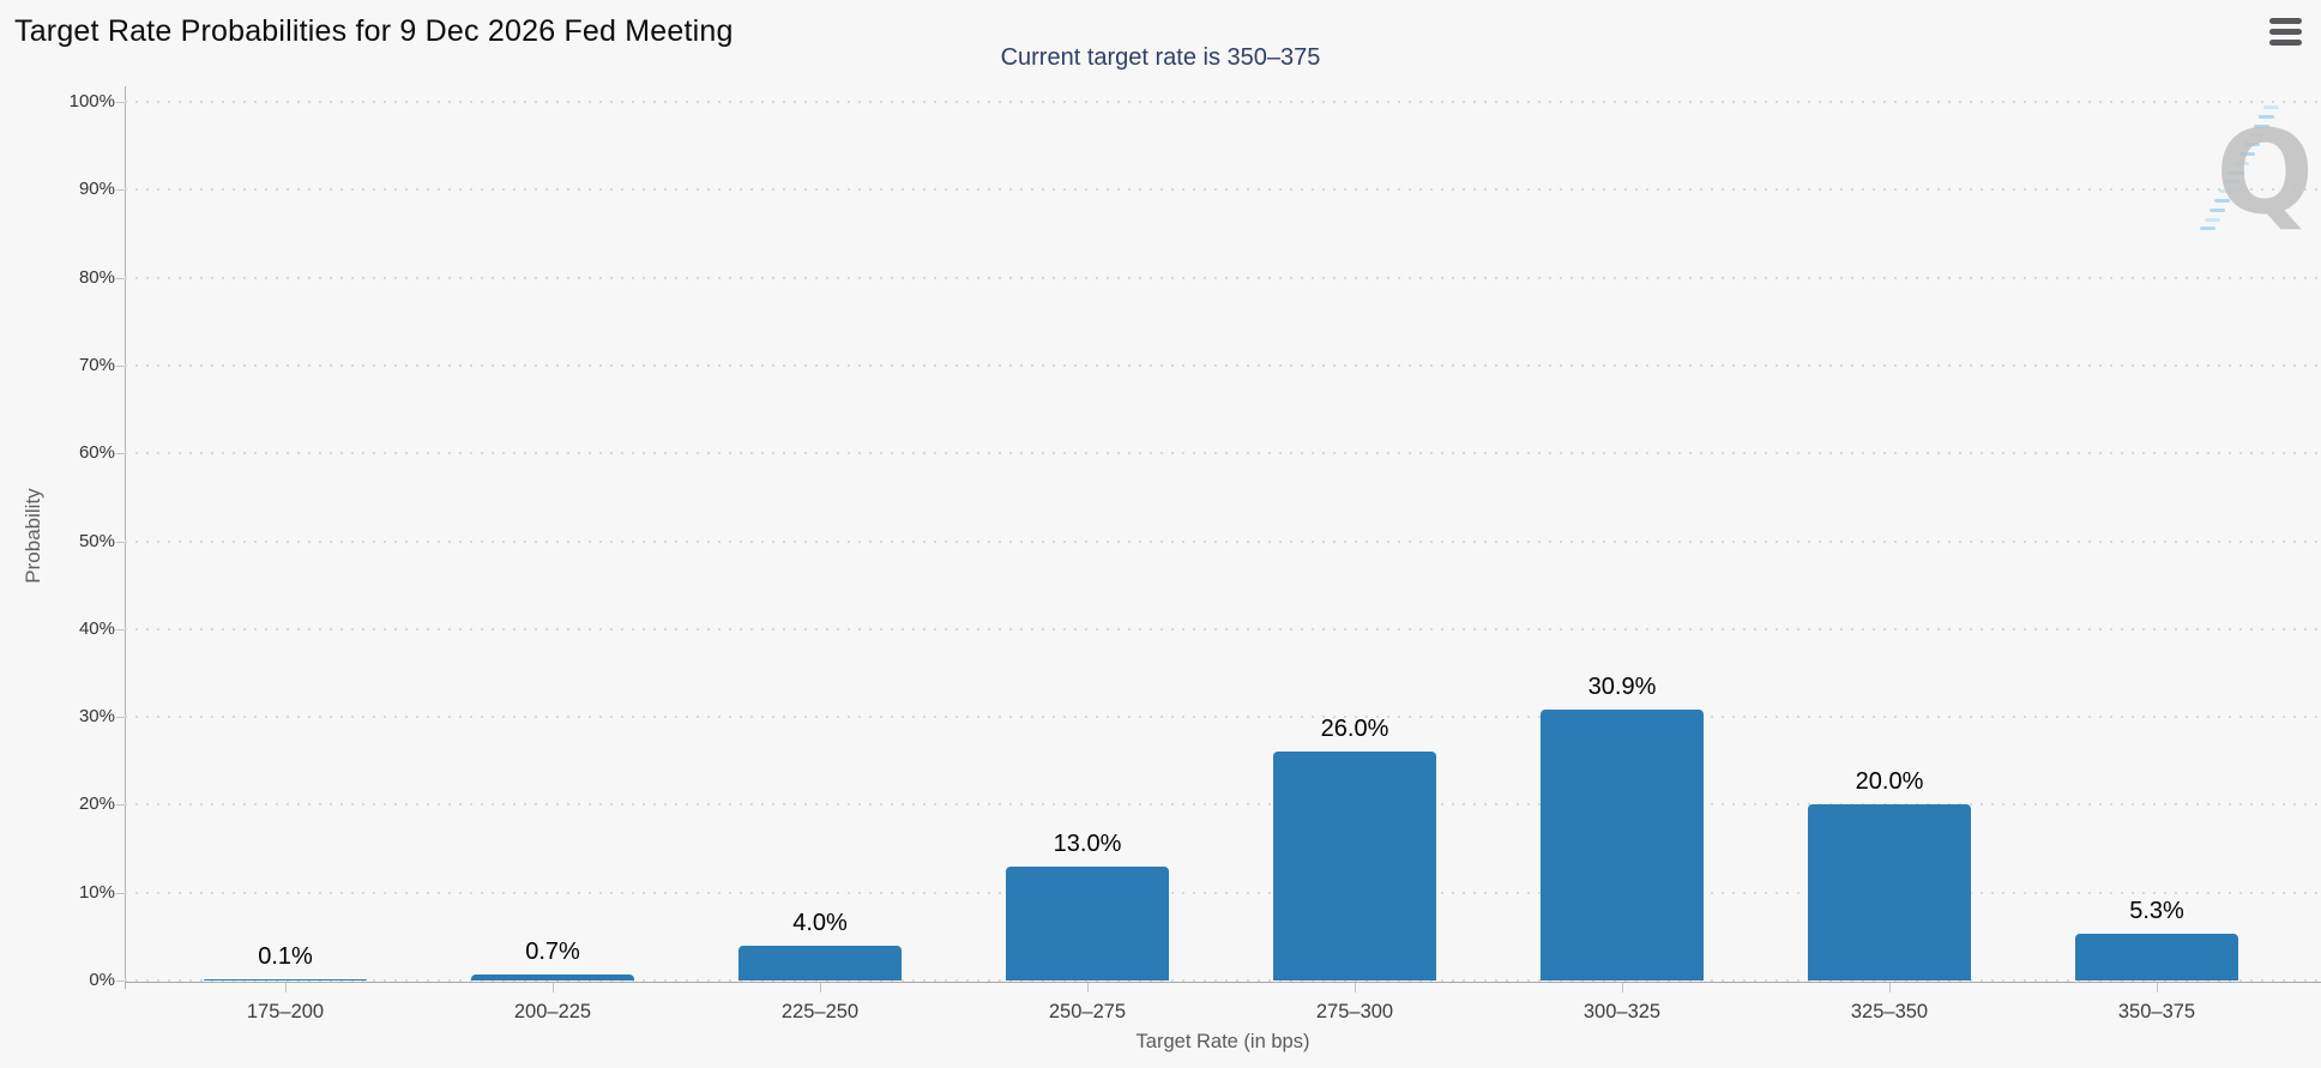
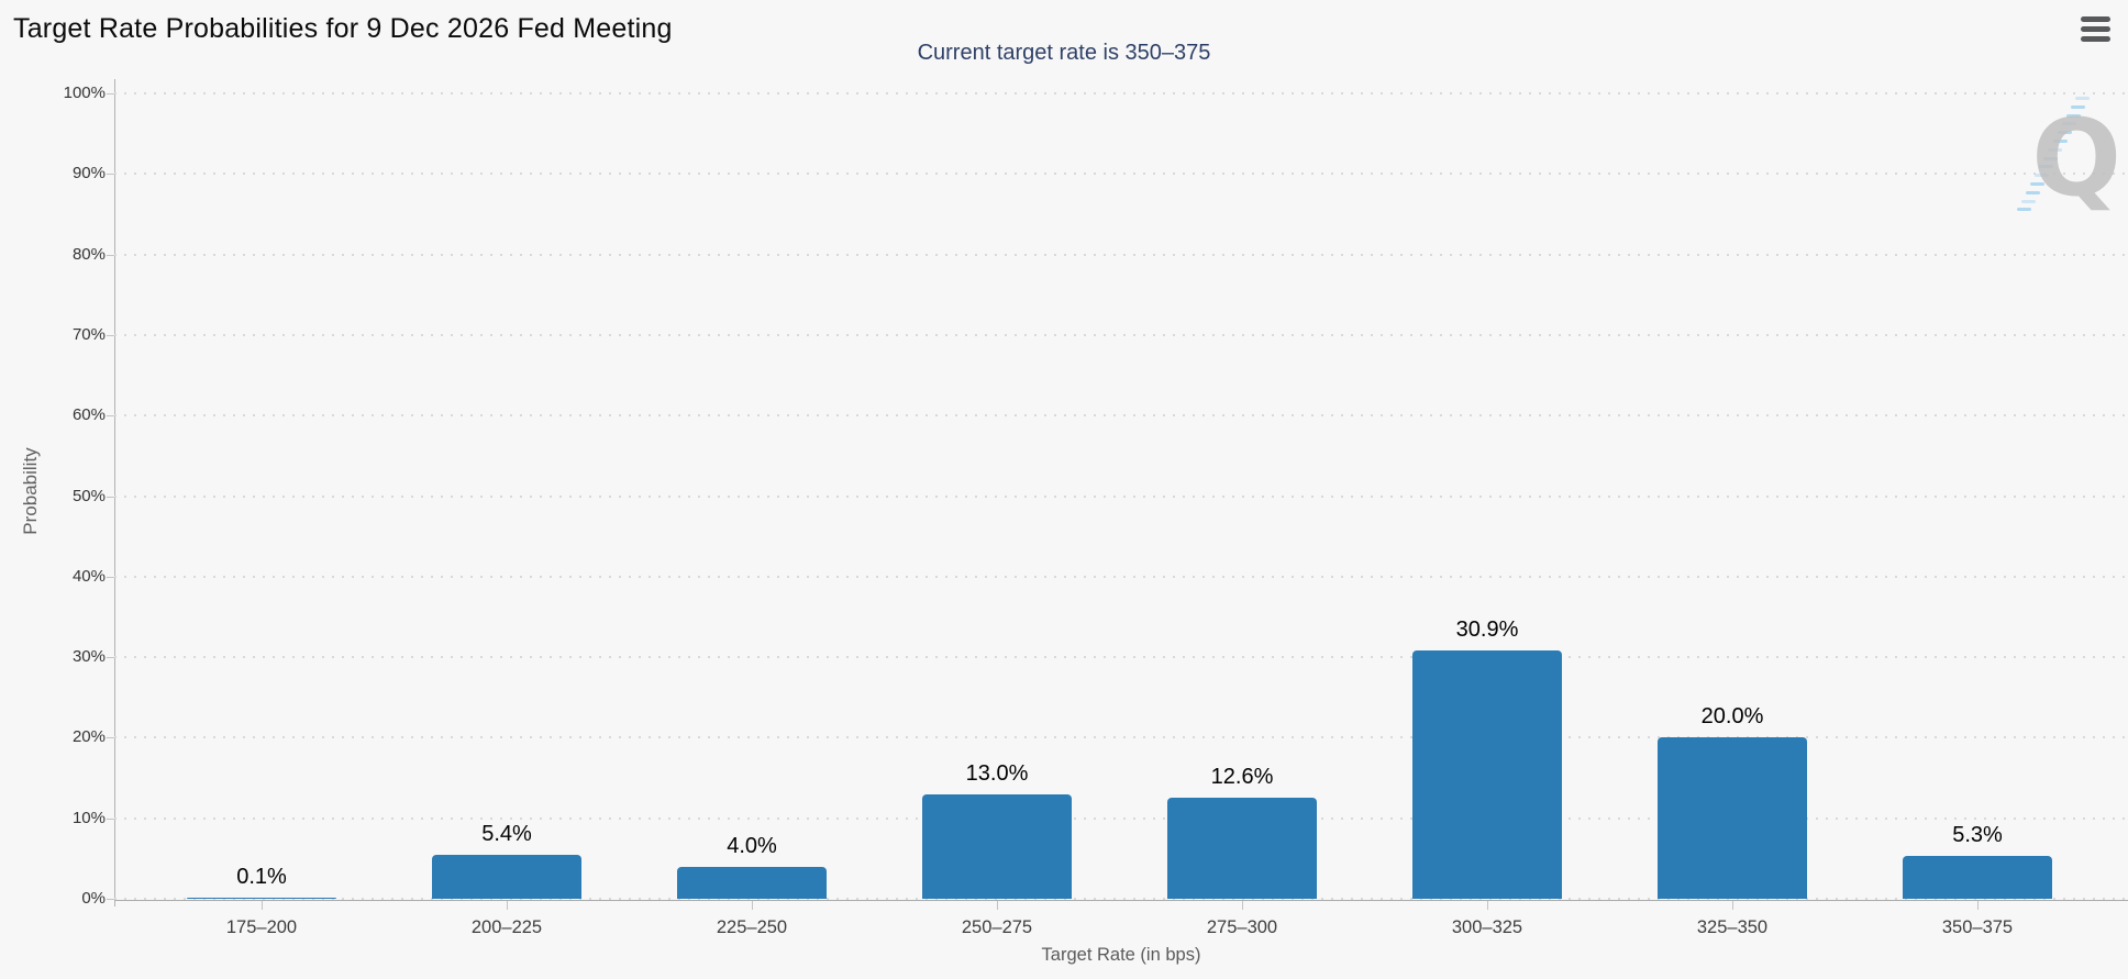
200–225: 0.7% -> 5.4%
275–300: 26.0% -> 12.6%
